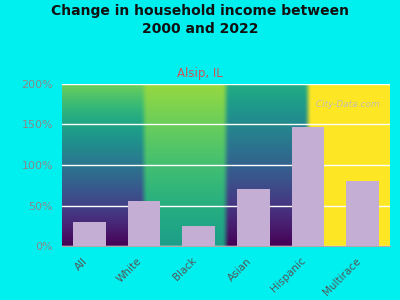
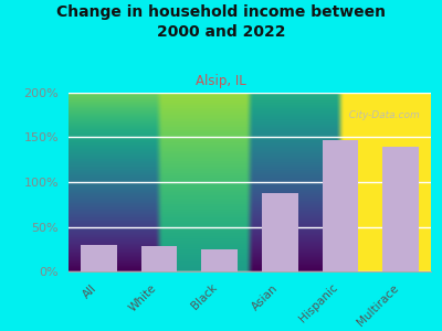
White: 56% -> 29%
Asian: 70% -> 88%
Multirace: 80% -> 140%
